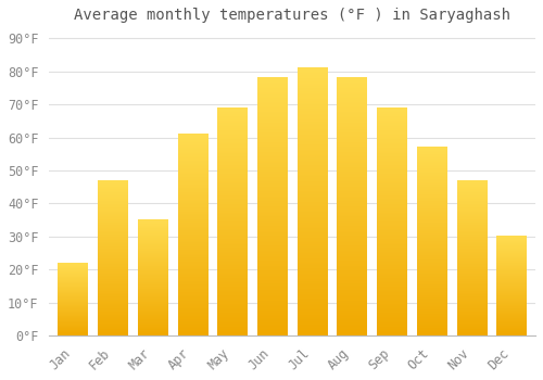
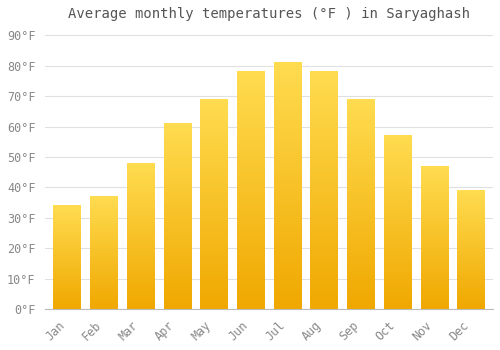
Jan: 22°F -> 34°F
Feb: 47°F -> 37°F
Mar: 35°F -> 48°F
Dec: 30°F -> 39°F
